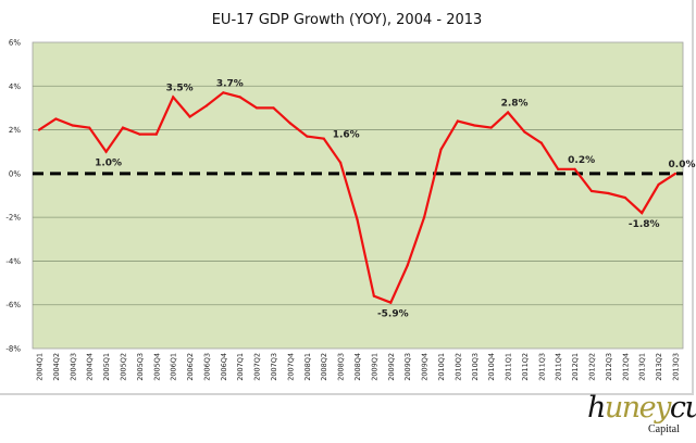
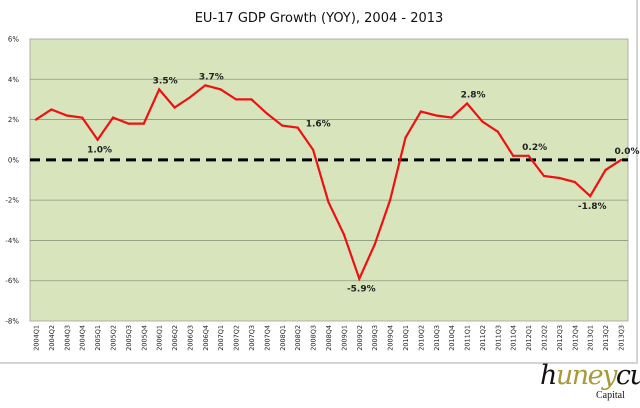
2009Q1: -5.6% -> -3.7%
